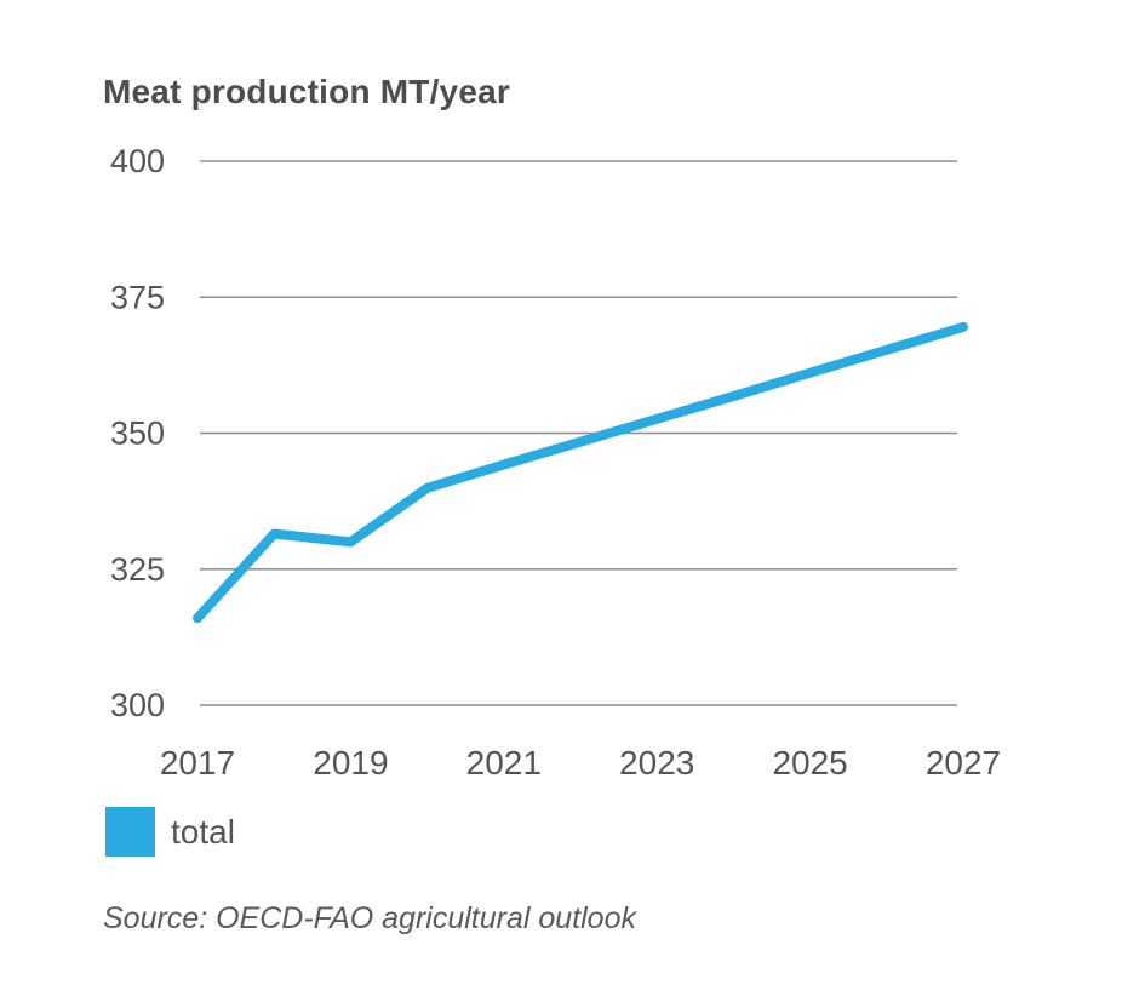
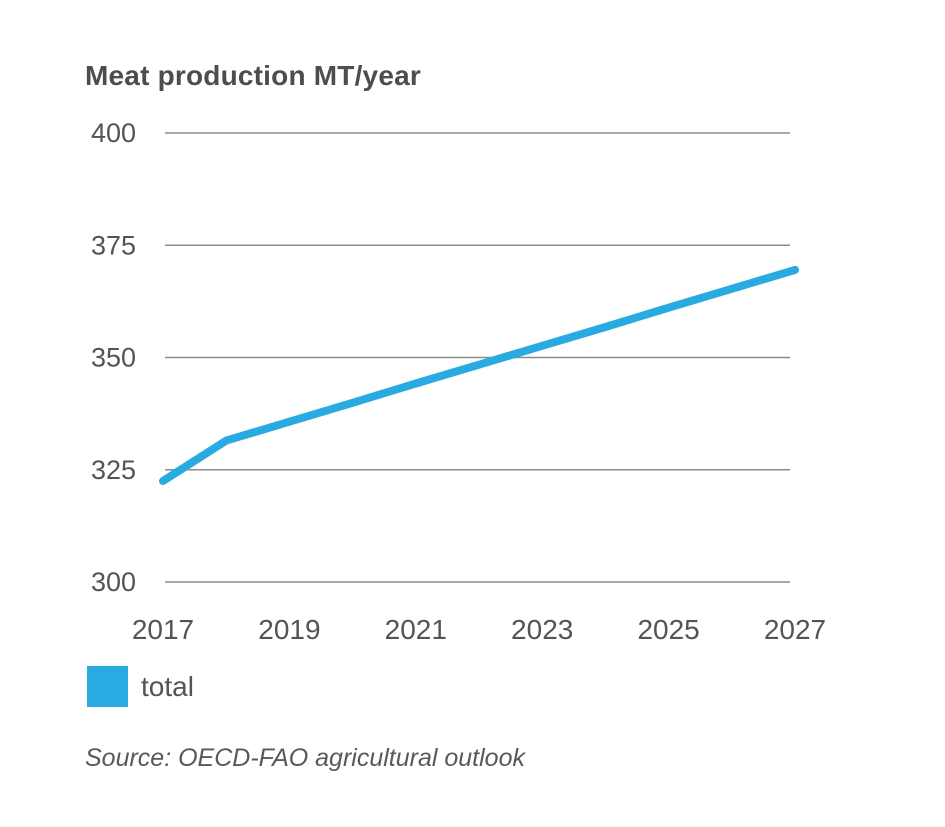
2017: 316 -> 322
2019: 330 -> 336
